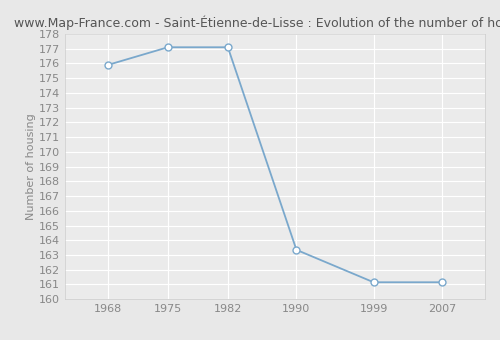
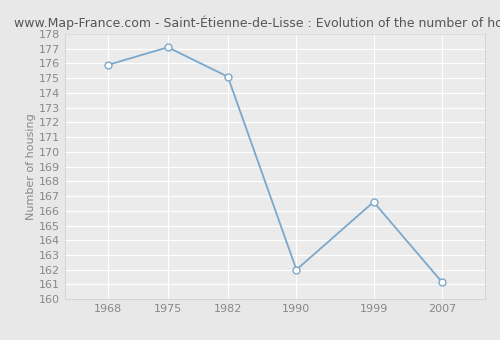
1982: 177.1 -> 175.1
1990: 163.3 -> 162.0
1999: 161.2 -> 166.6
